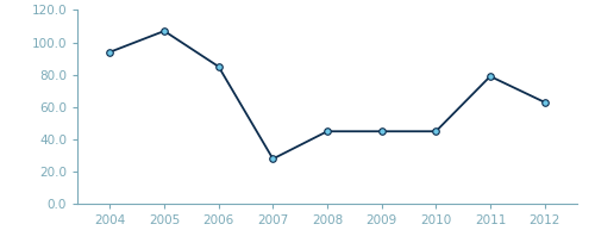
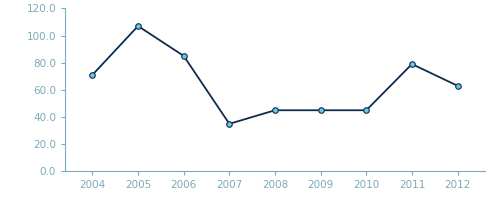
2004: 94 -> 71
2007: 28 -> 35
